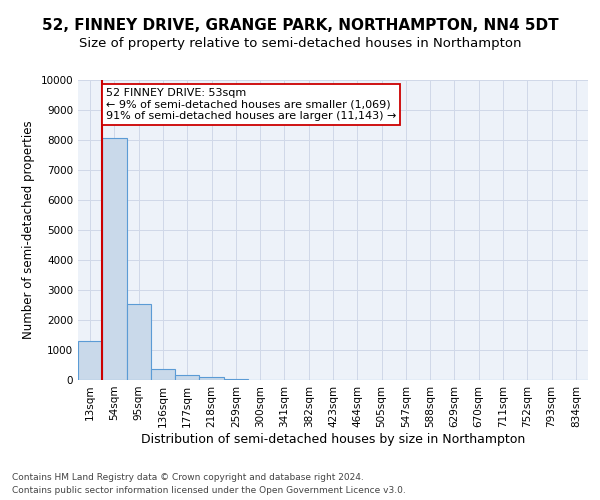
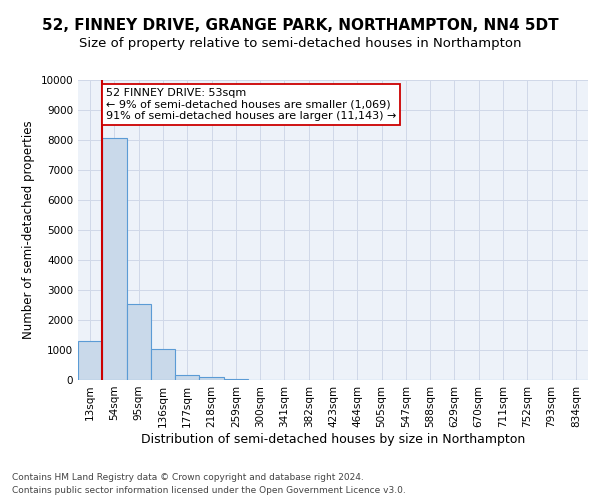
136sqm: 380 -> 1050
